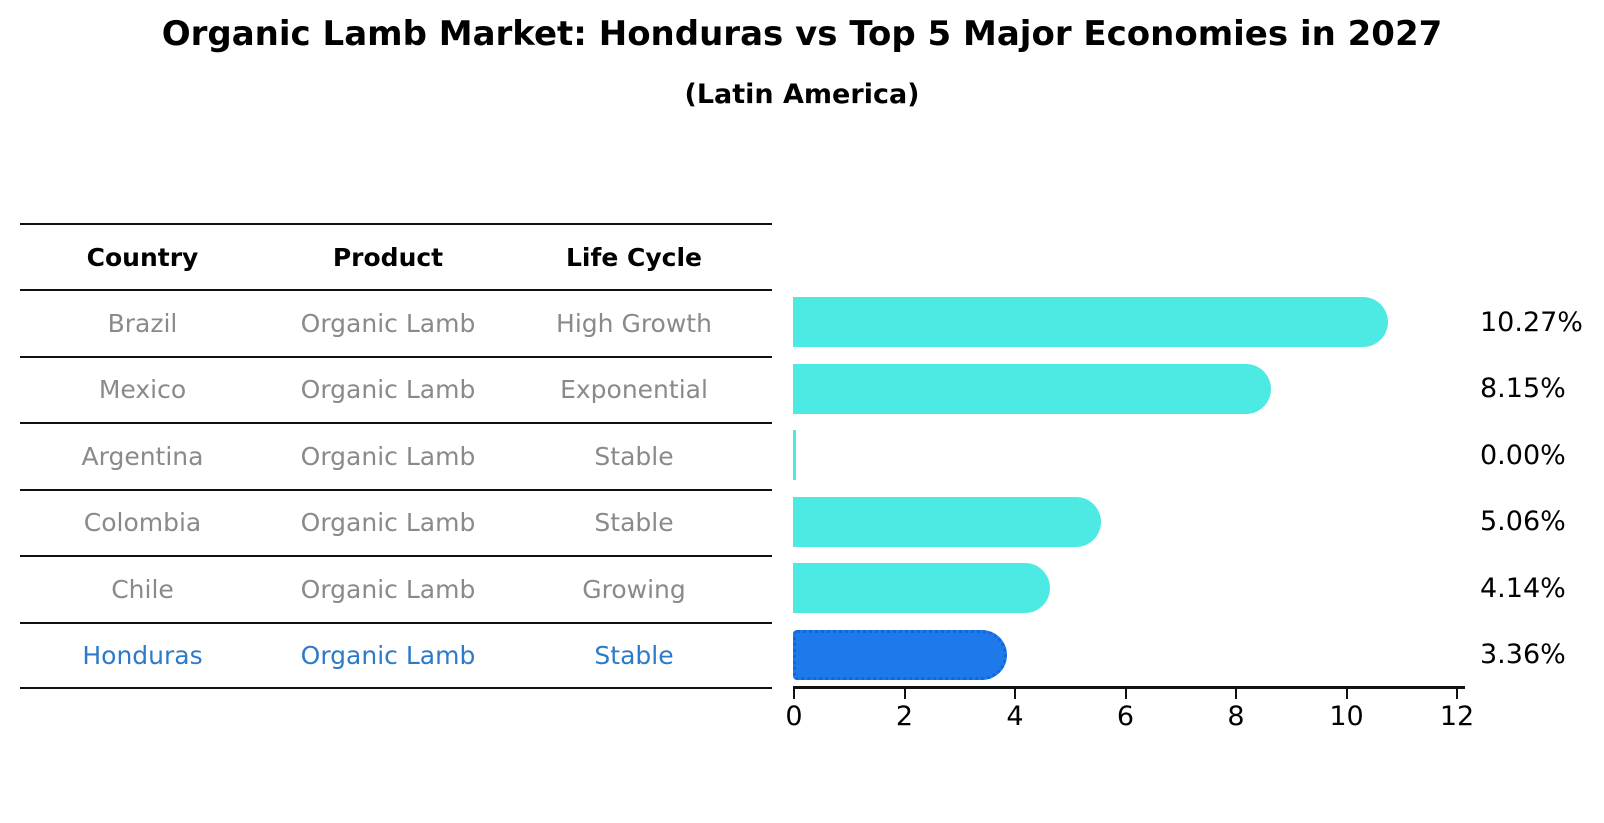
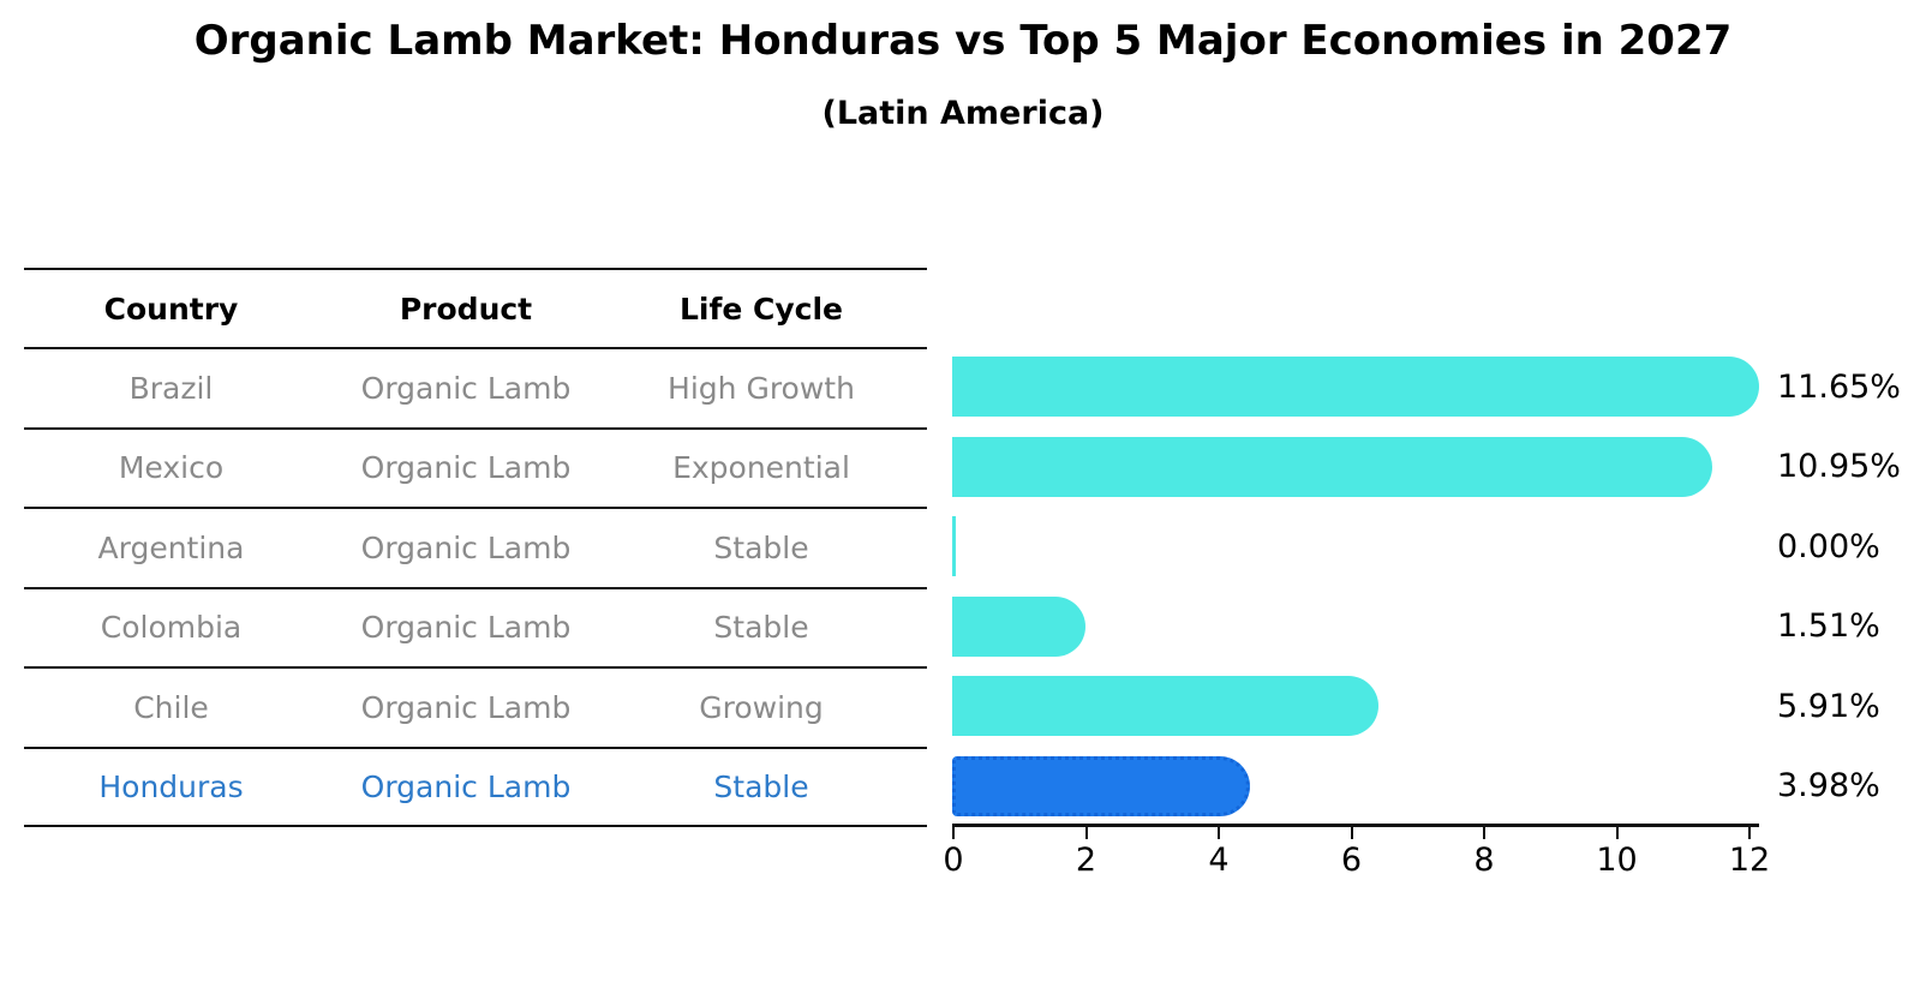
Brazil: 10.27% -> 11.65%
Mexico: 8.15% -> 10.95%
Colombia: 5.06% -> 1.51%
Chile: 4.14% -> 5.91%
Honduras: 3.36% -> 3.98%
